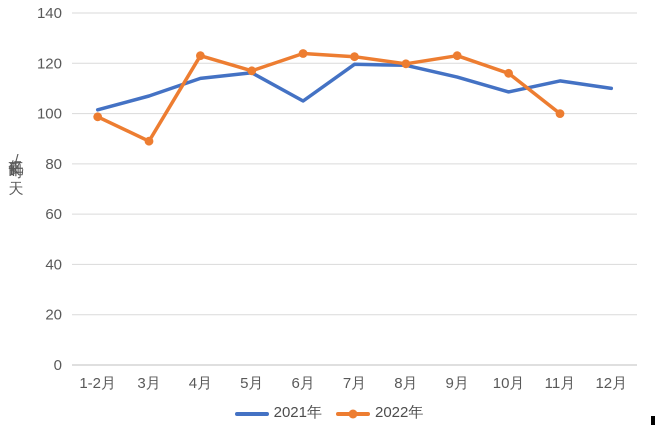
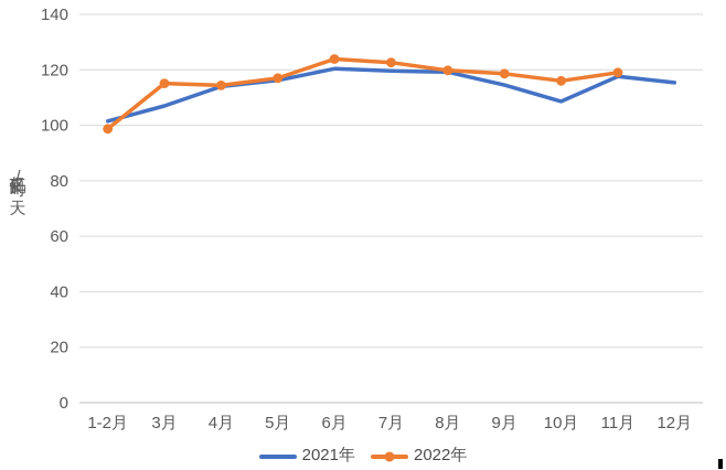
2022年/3月: 89 -> 115
2022年/4月: 123 -> 114
2021年/6月: 105 -> 120
2022年/9月: 123 -> 119
2021年/11月: 113 -> 118
2022年/11月: 100 -> 119
2021年/12月: 110 -> 115
